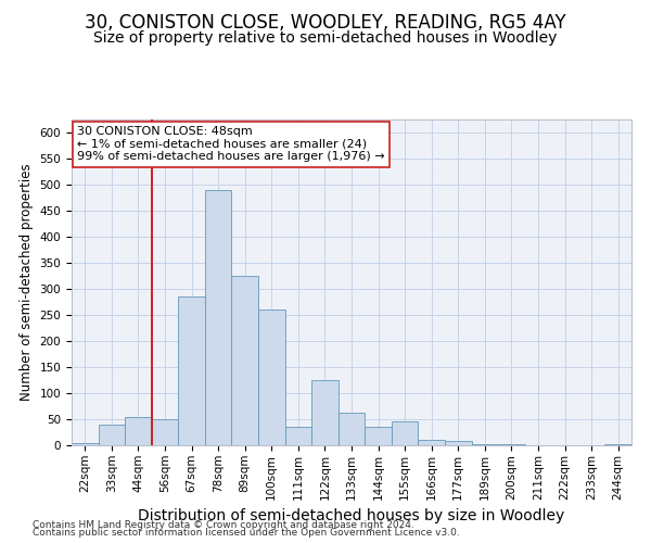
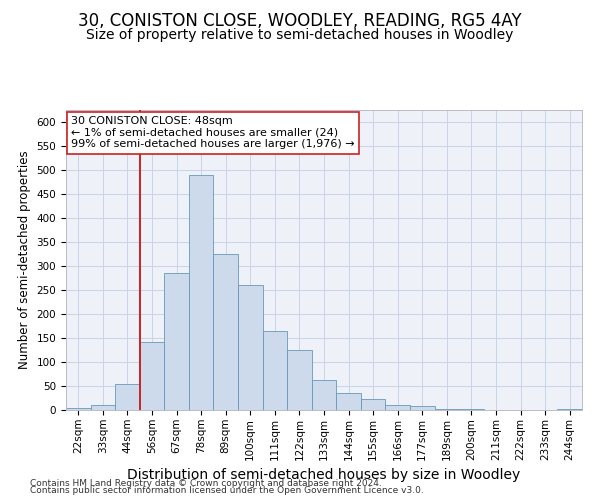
33sqm: 40 -> 10
56sqm: 50 -> 142
111sqm: 35 -> 165
155sqm: 45 -> 23
